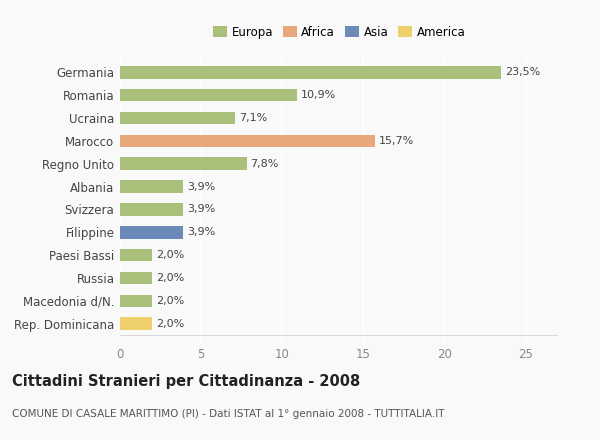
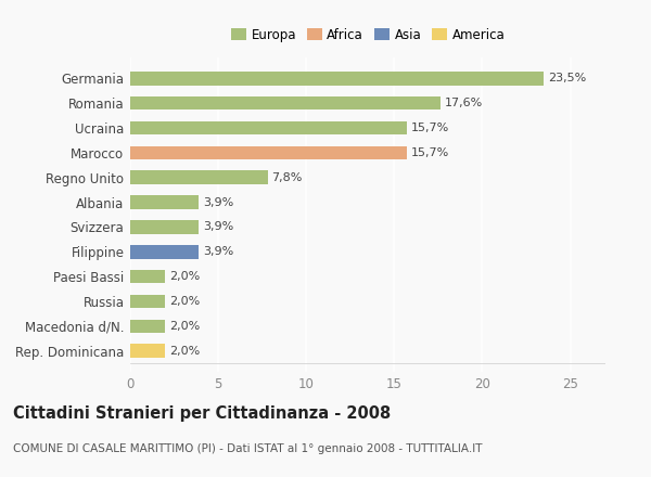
Romania: 10,9% -> 17,6%
Ucraina: 7,1% -> 15,7%
